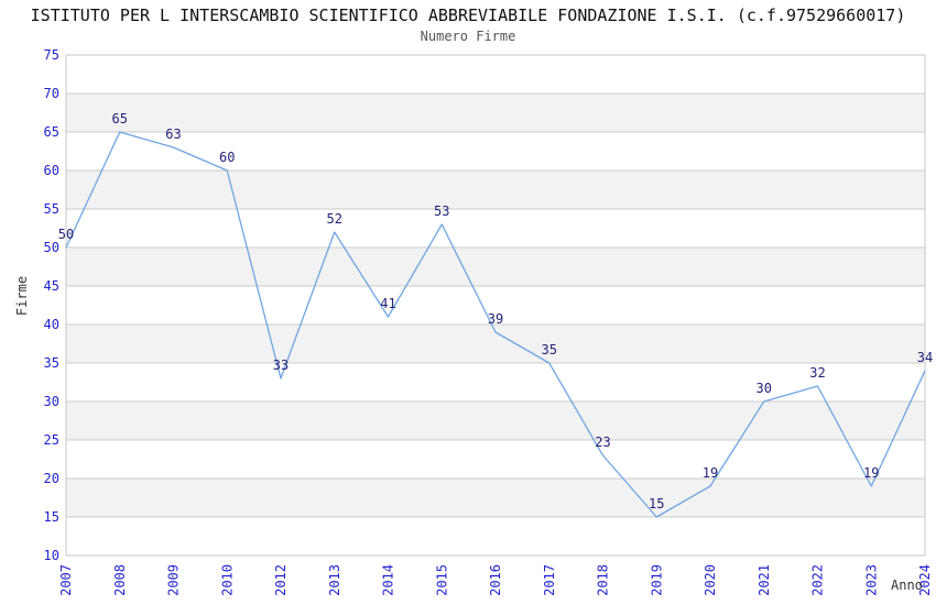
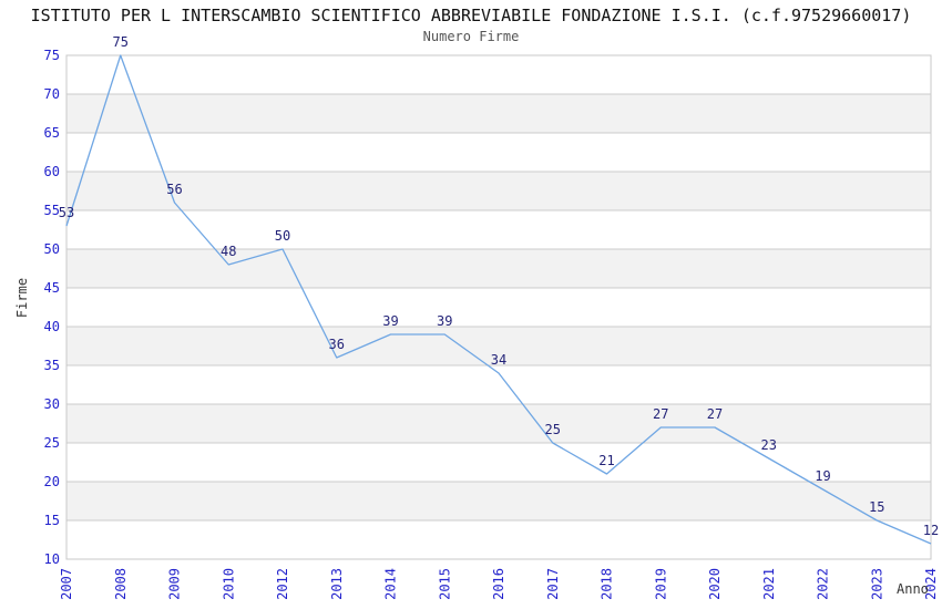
2007: 50 -> 53
2008: 65 -> 75
2009: 63 -> 56
2010: 60 -> 48
2012: 33 -> 50
2013: 52 -> 36
2014: 41 -> 39
2015: 53 -> 39
2016: 39 -> 34
2017: 35 -> 25
2018: 23 -> 21
2019: 15 -> 27
2020: 19 -> 27
2021: 30 -> 23
2022: 32 -> 19
2023: 19 -> 15
2024: 34 -> 12
